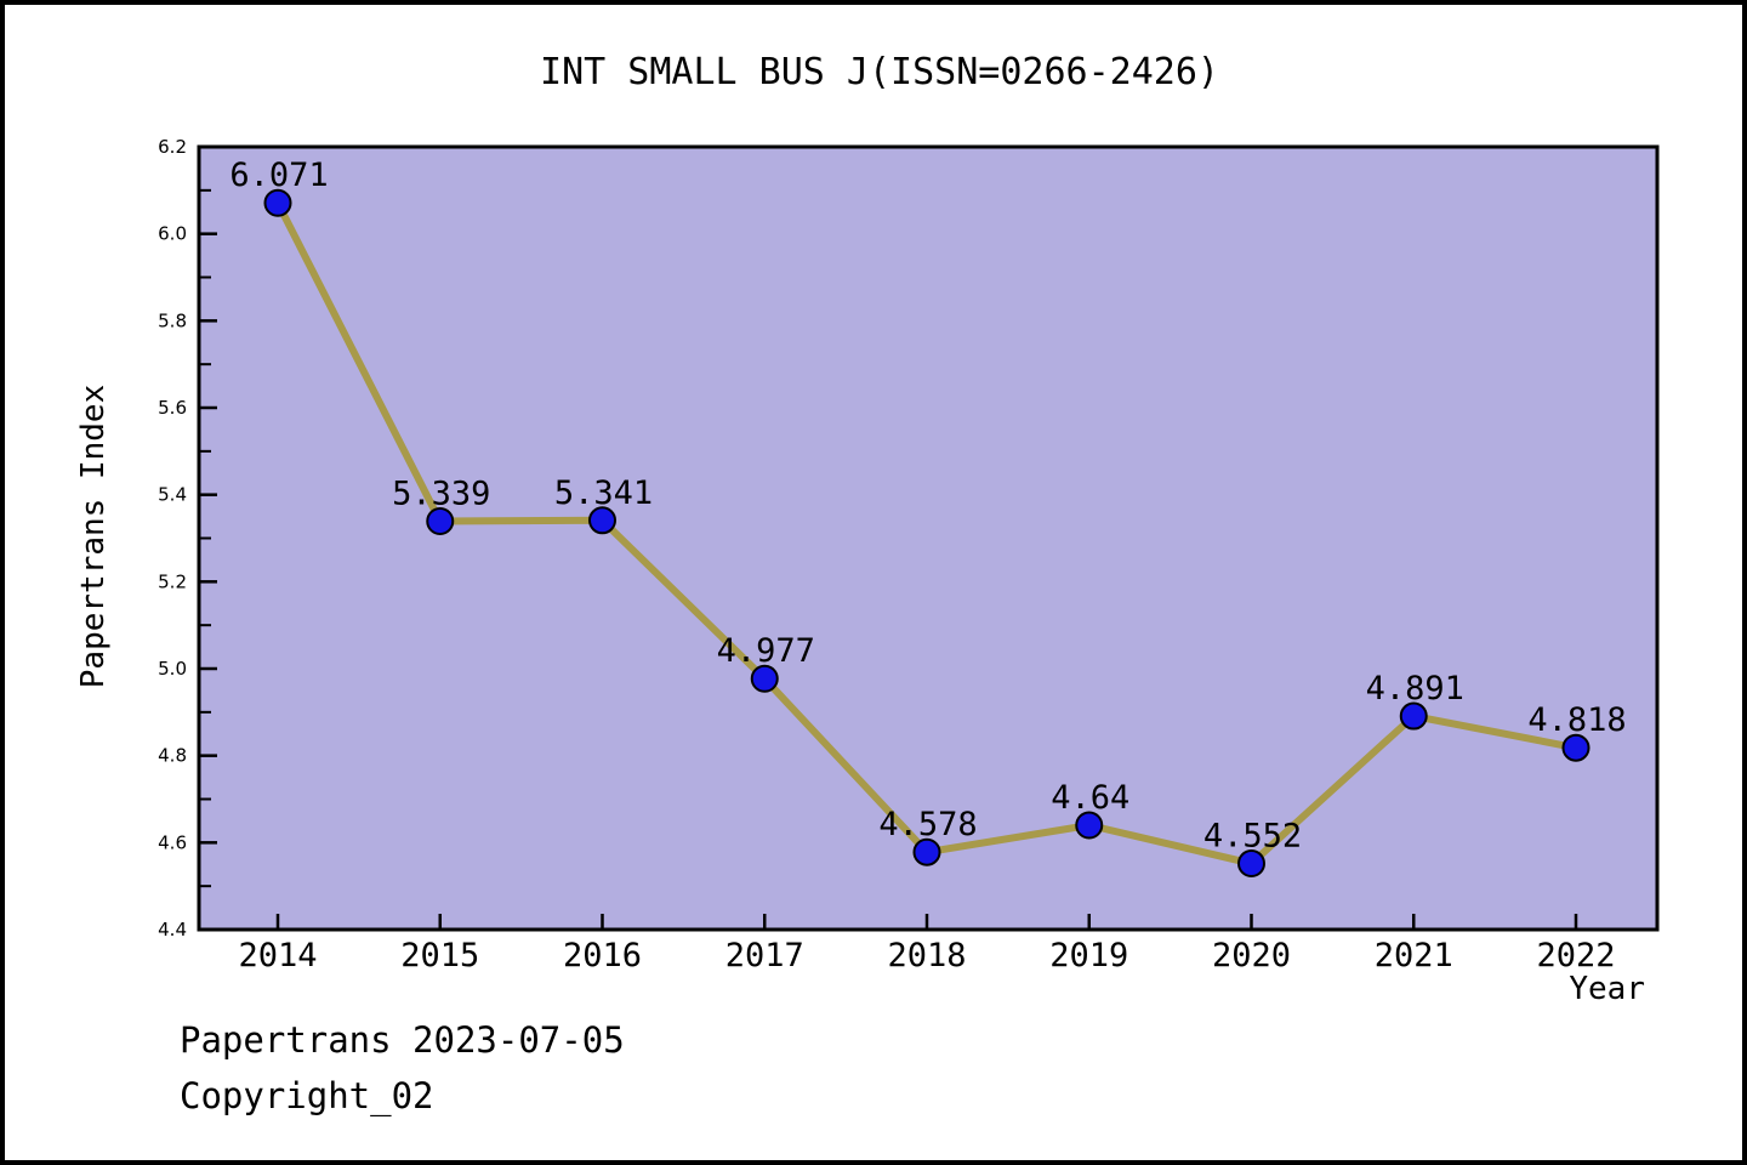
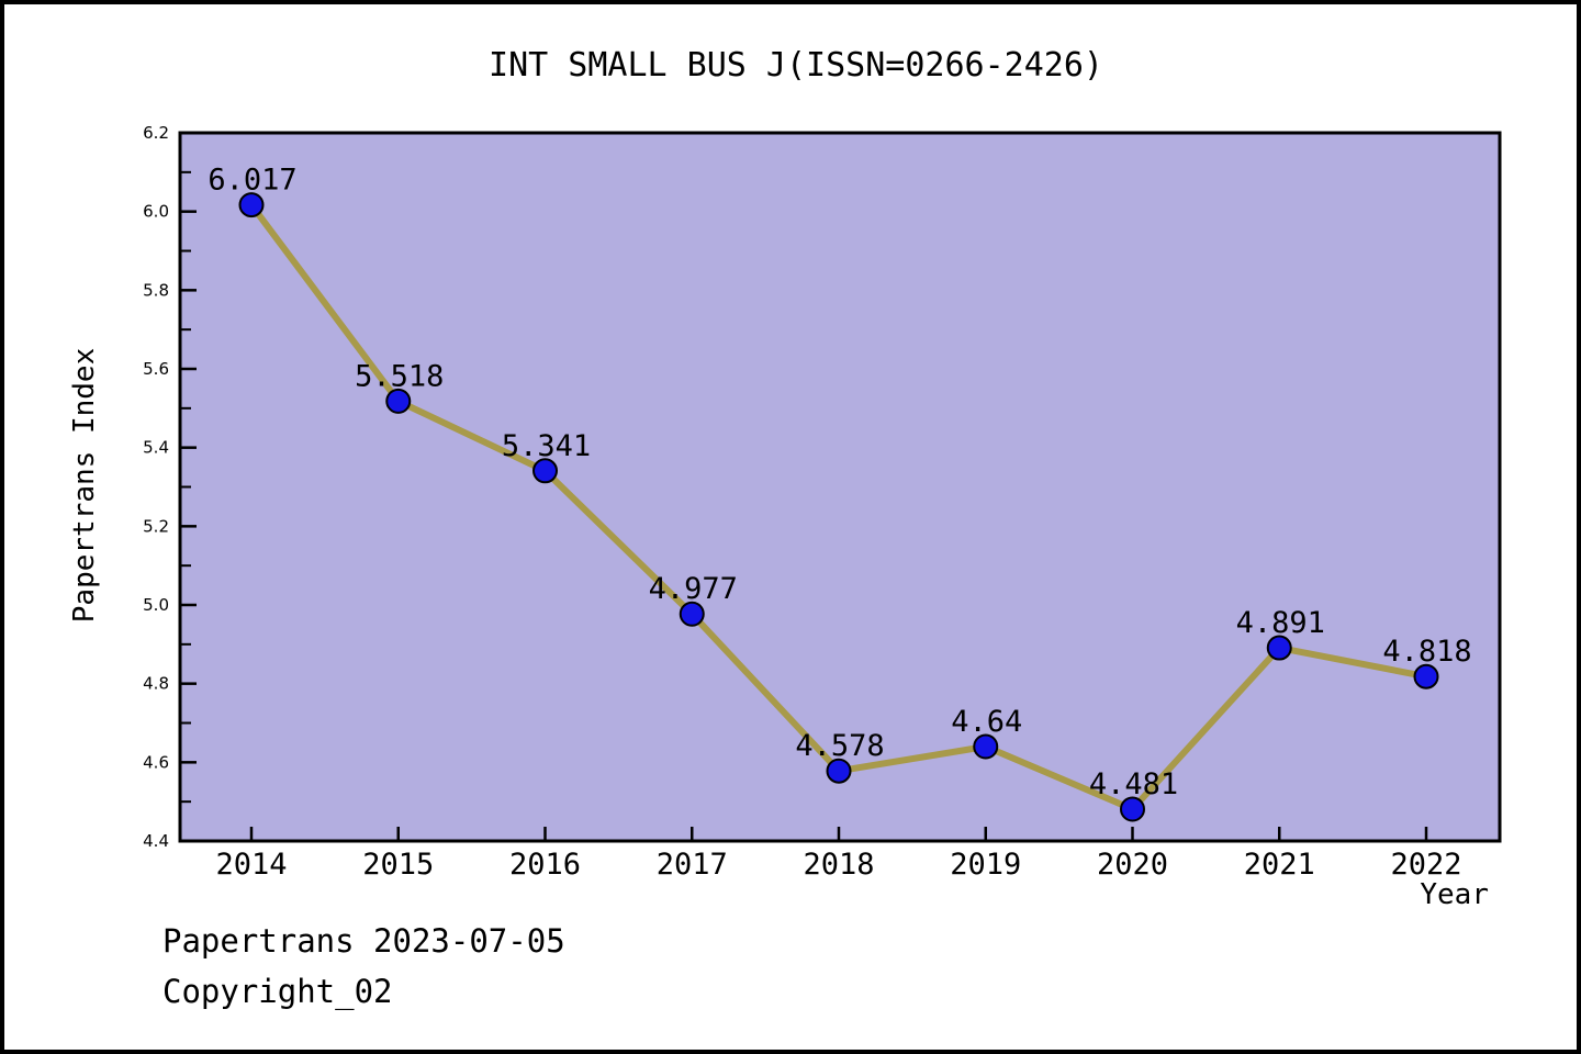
2014: 6.071 -> 6.017
2015: 5.339 -> 5.518
2020: 4.552 -> 4.481
